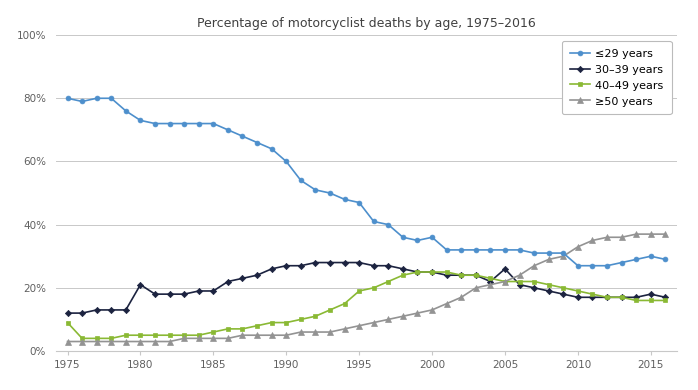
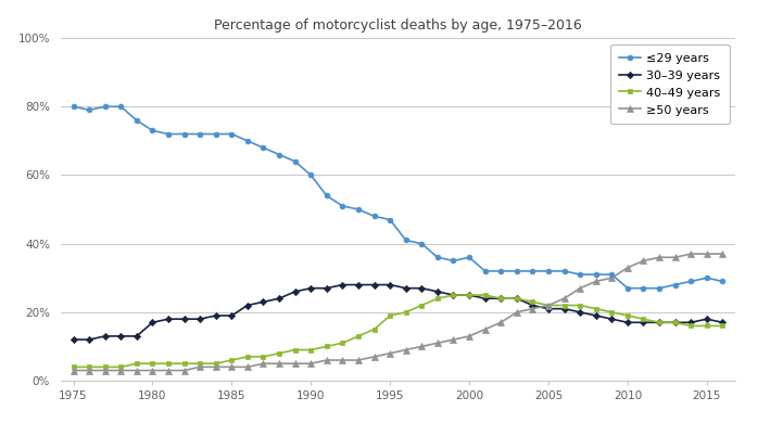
40–49 years/1975: 9% -> 4%
30–39 years/1980: 21% -> 17%
30–39 years/2005: 26% -> 21%
